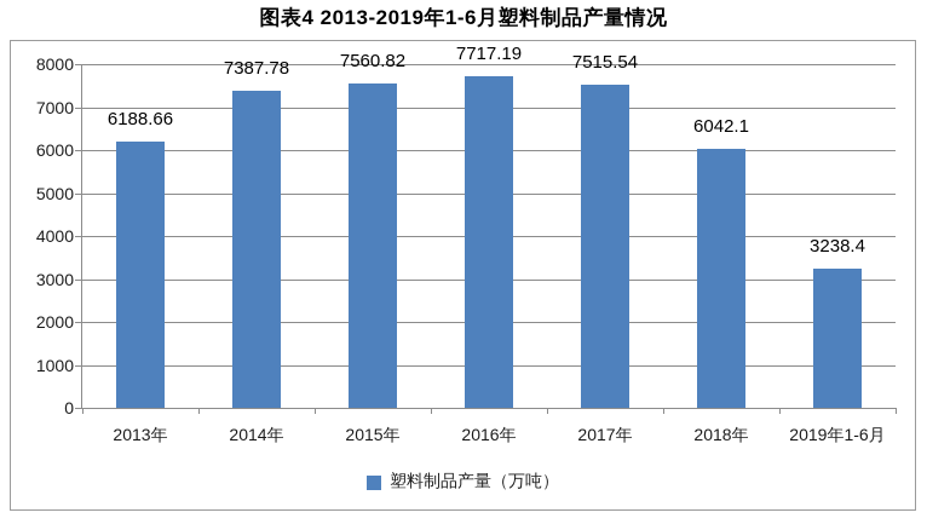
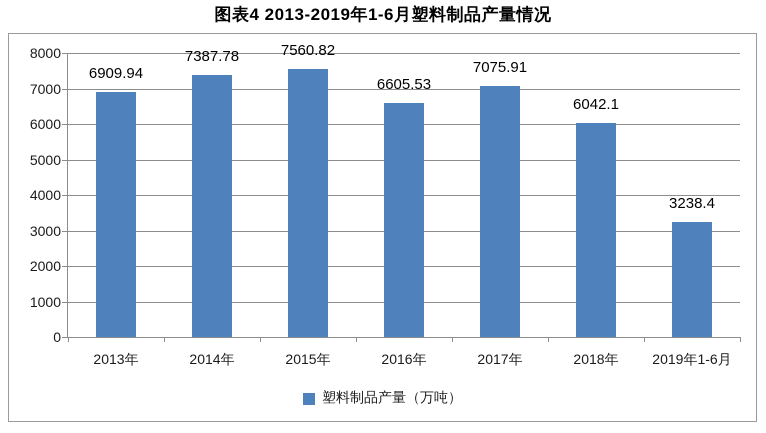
2013年: 6188.66 -> 6909.94
2016年: 7717.19 -> 6605.53
2017年: 7515.54 -> 7075.91
